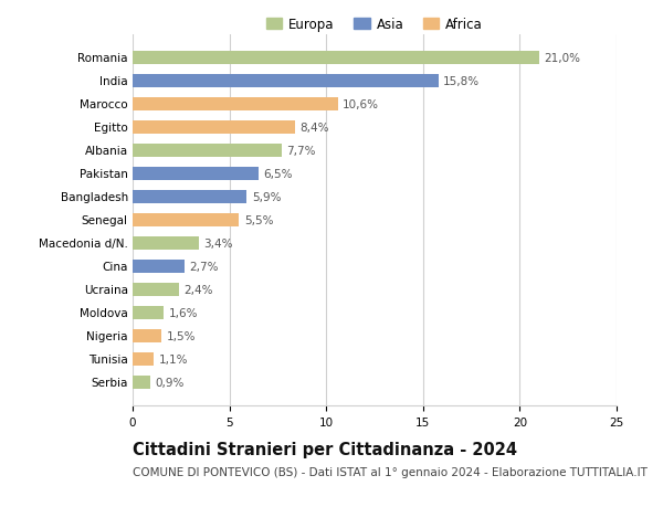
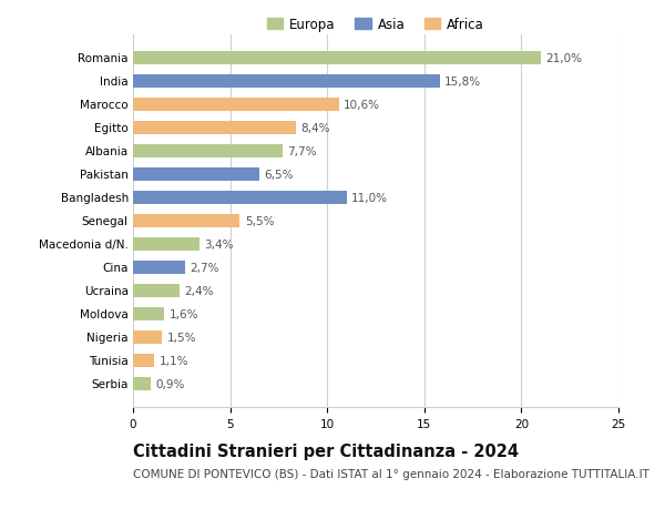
Bangladesh: 5,9% -> 11,0%
